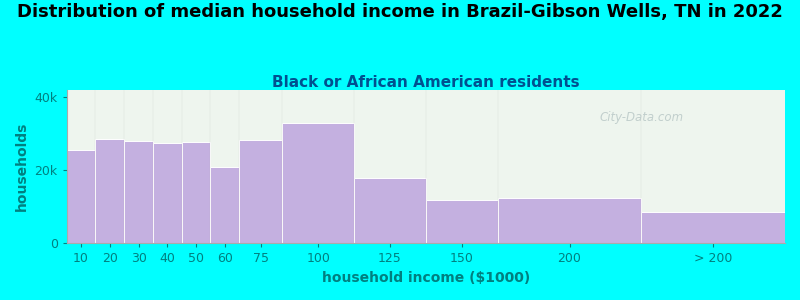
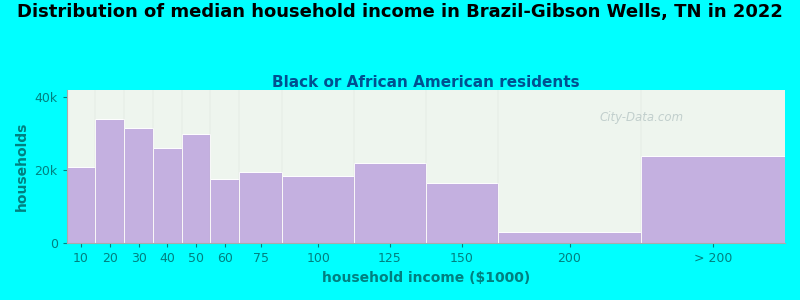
10: 25.5k -> 21.0k
20: 28.5k -> 34.0k
30: 28.0k -> 31.5k
40: 27.5k -> 26.0k
50: 27.8k -> 30.0k
60: 21.0k -> 17.5k
75: 28.2k -> 19.5k
100: 33.0k -> 18.5k
125: 18.0k -> 22.0k
150: 12.0k -> 16.5k
200: 12.5k -> 3.0k
> 200: 8.5k -> 24.0k
